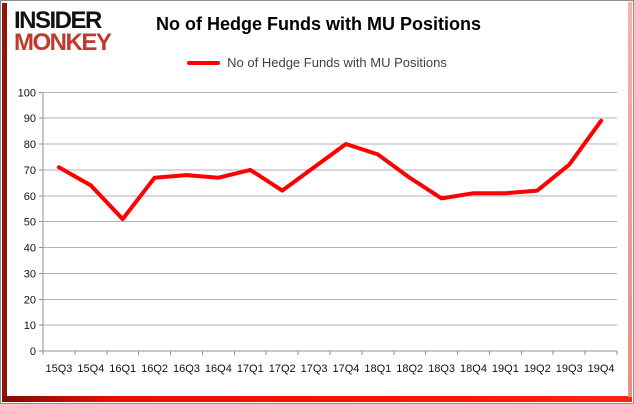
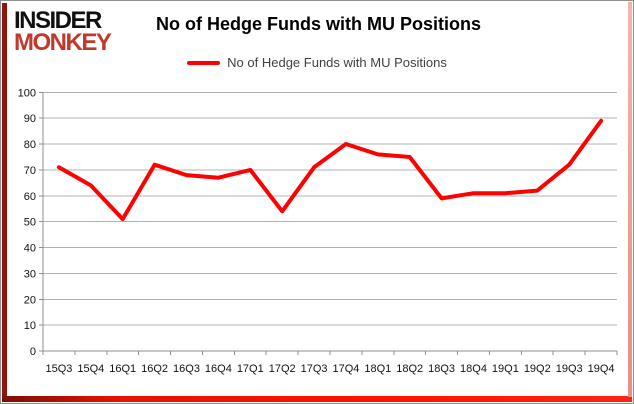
16Q2: 67 -> 72
17Q2: 62 -> 54
18Q2: 67 -> 75
